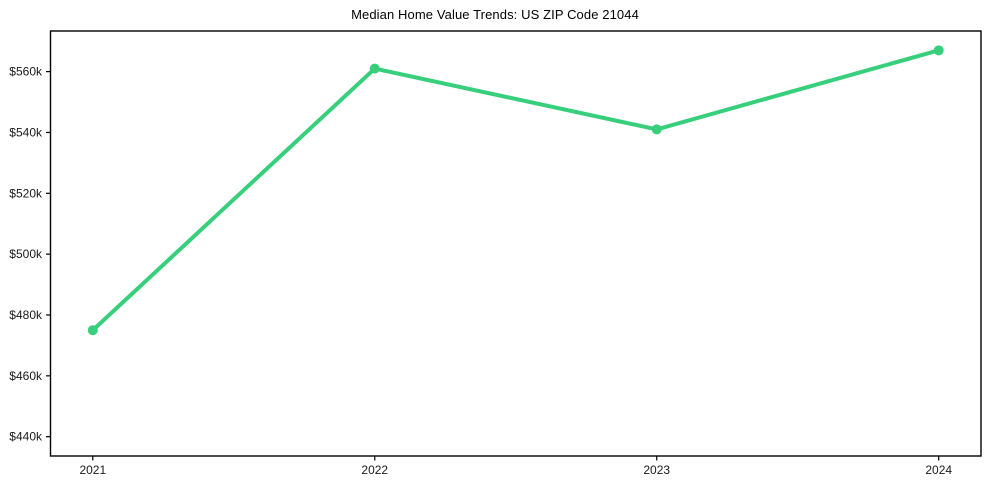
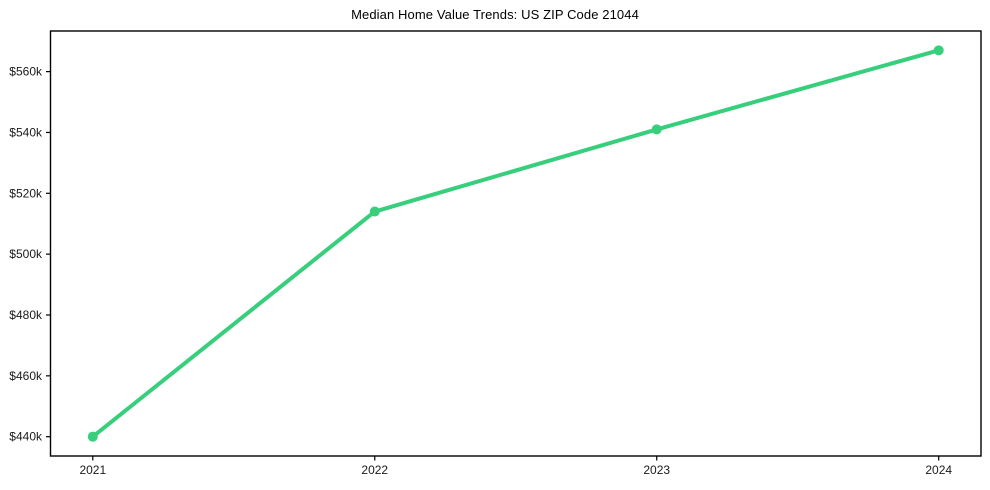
2021: $475k -> $440k
2022: $561k -> $514k
